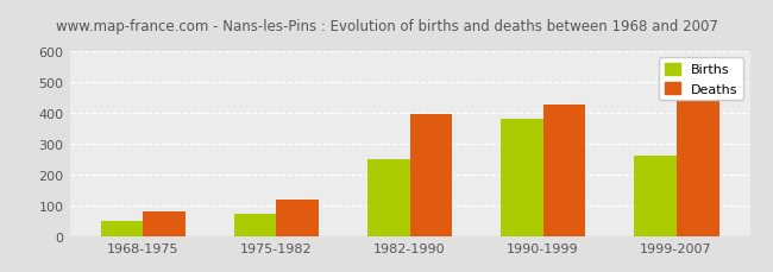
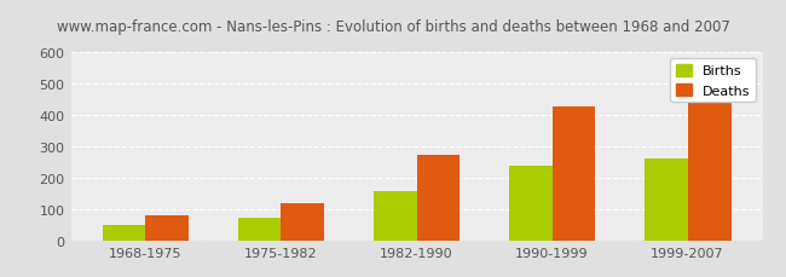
Births/1982-1990: 250 -> 158
Deaths/1982-1990: 395 -> 272
Births/1990-1999: 380 -> 238
